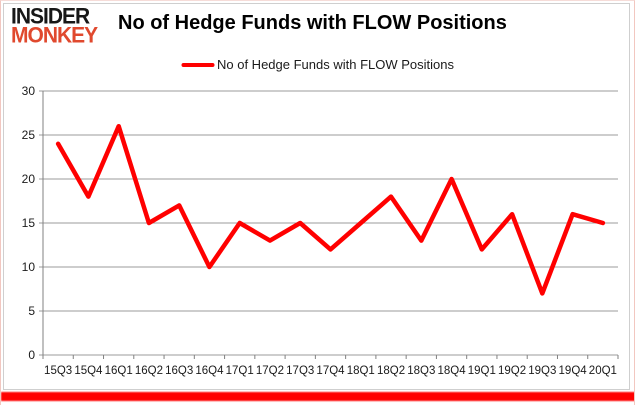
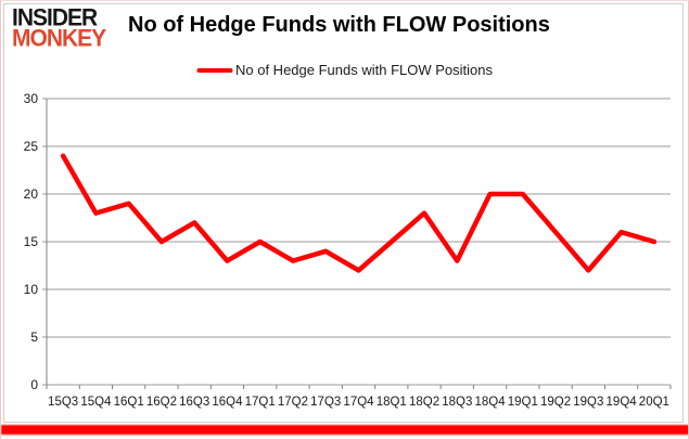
16Q1: 26 -> 19
16Q4: 10 -> 13
17Q3: 15 -> 14
19Q1: 12 -> 20
19Q3: 7 -> 12
